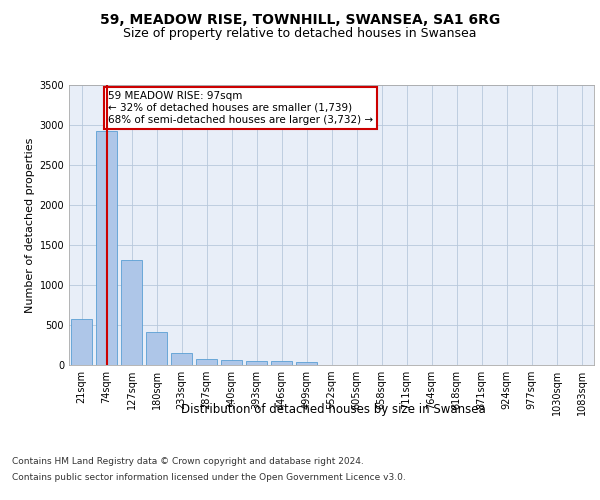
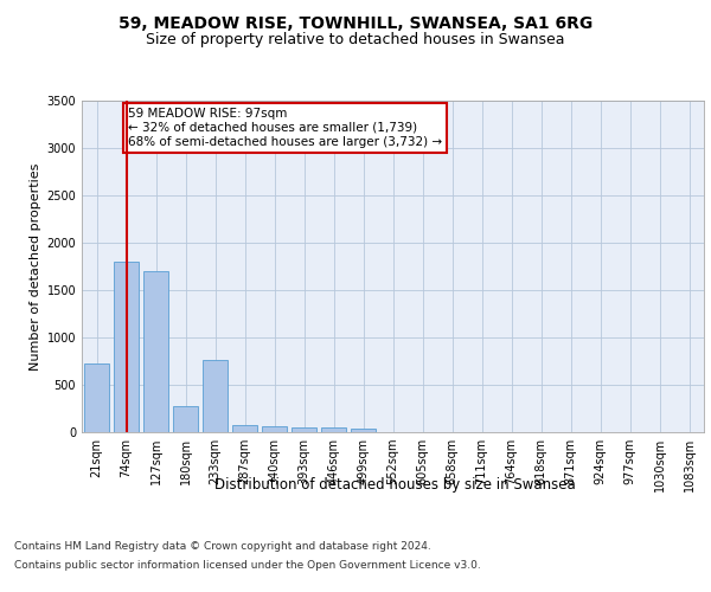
21sqm: 570 -> 720
74sqm: 2920 -> 1800
127sqm: 1310 -> 1700
180sqm: 410 -> 280
233sqm: 160 -> 760
